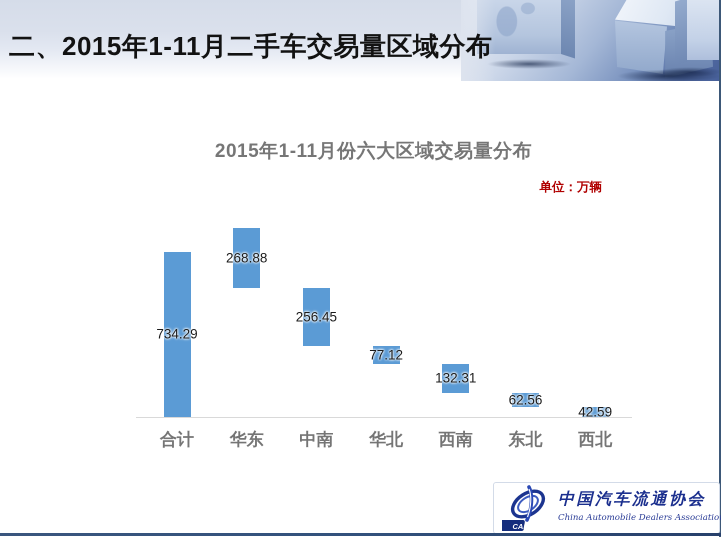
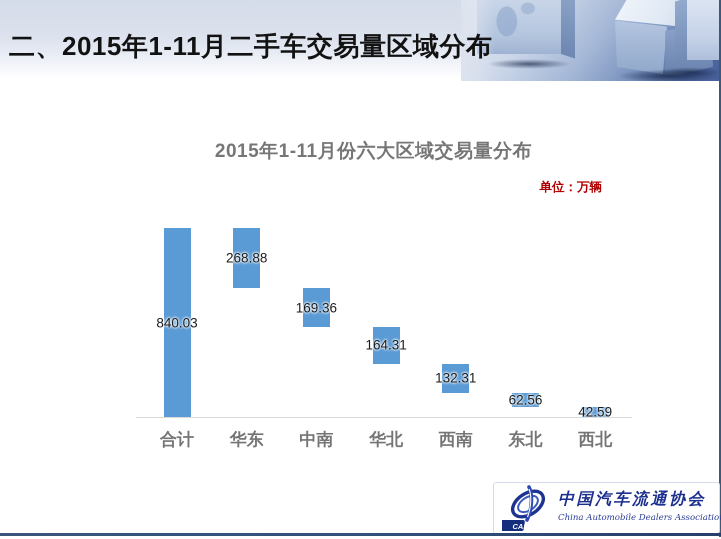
合计: 734.29 -> 840.03
中南: 256.45 -> 169.36
华北: 77.12 -> 164.31
